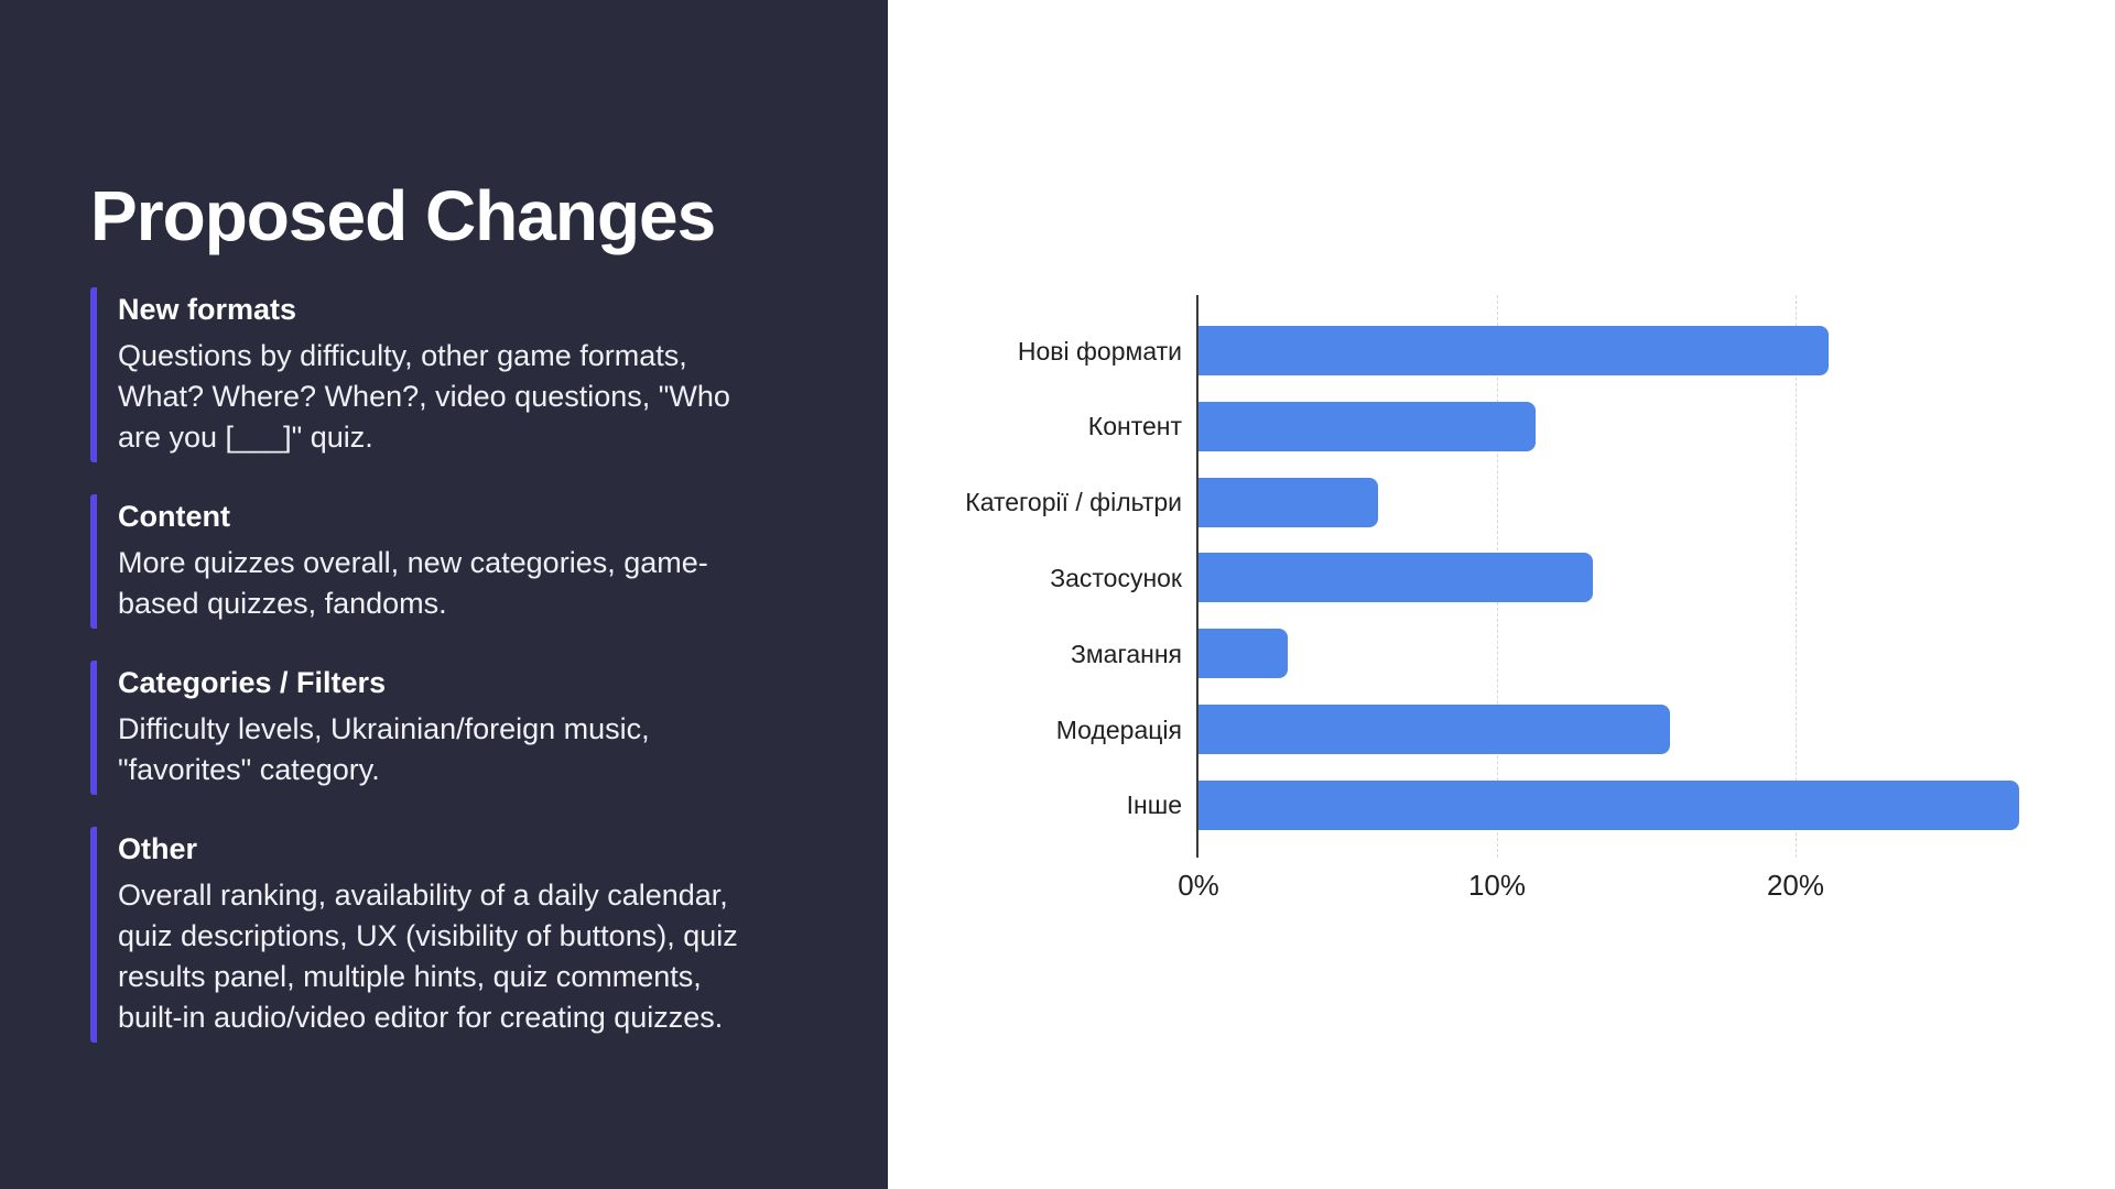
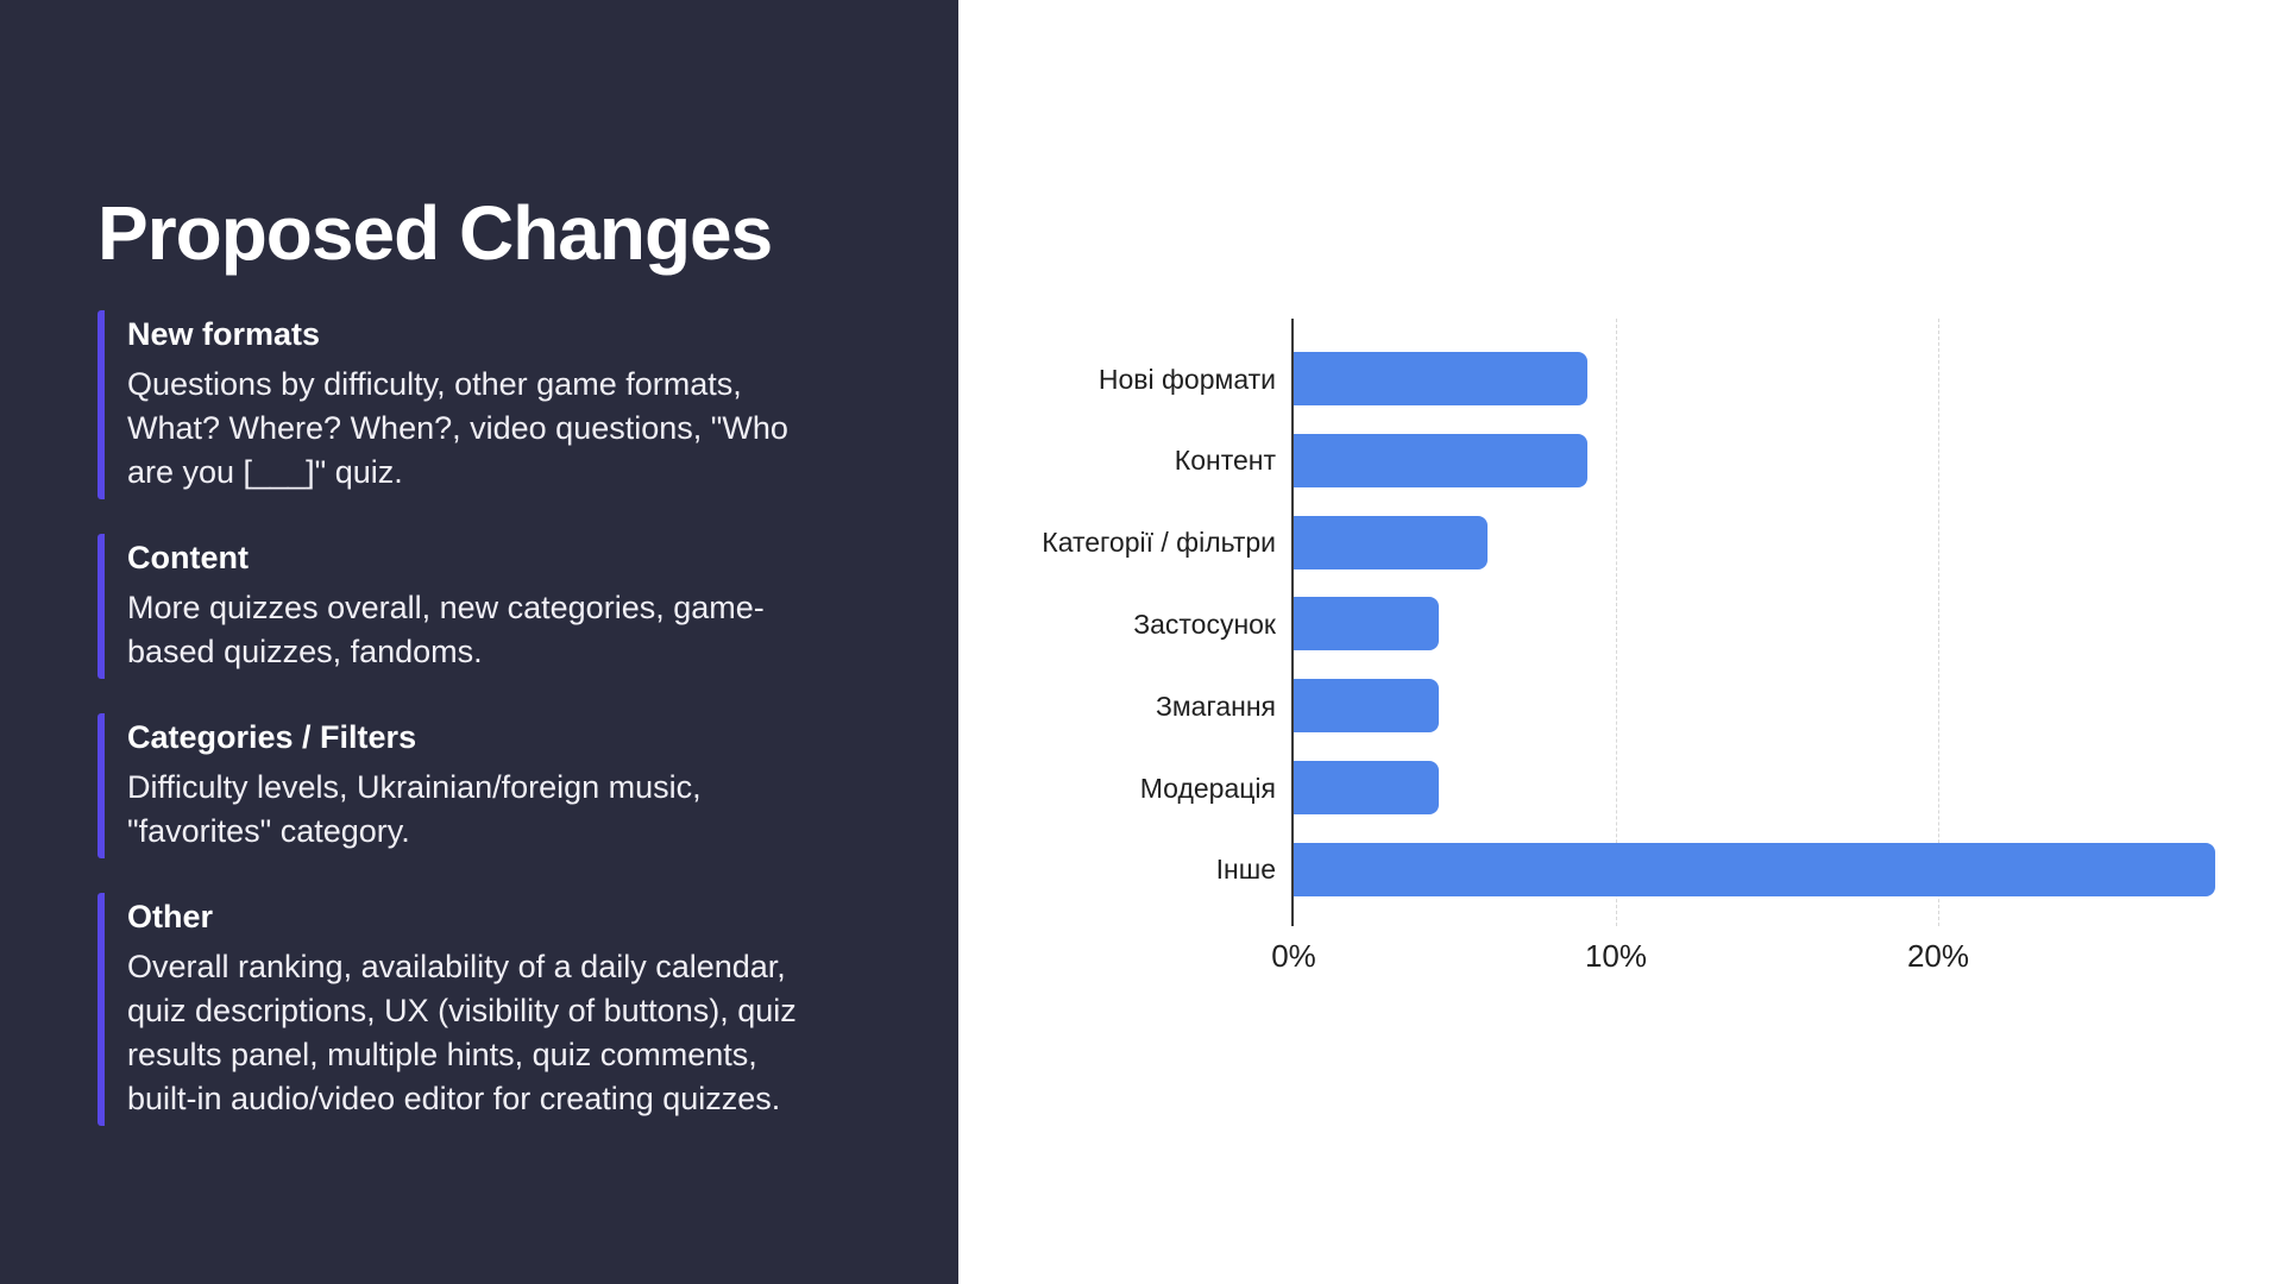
Нові формати: 21.1% -> 9.1%
Контент: 11.3% -> 9.1%
Застосунок: 13.2% -> 4.5%
Змагання: 3.0% -> 4.5%
Модерація: 15.8% -> 4.5%
Інше: 27.5% -> 28.6%
